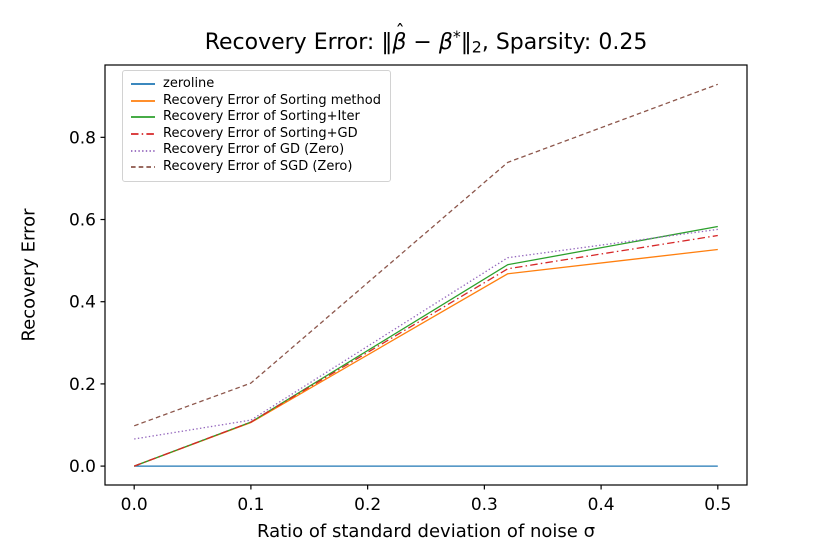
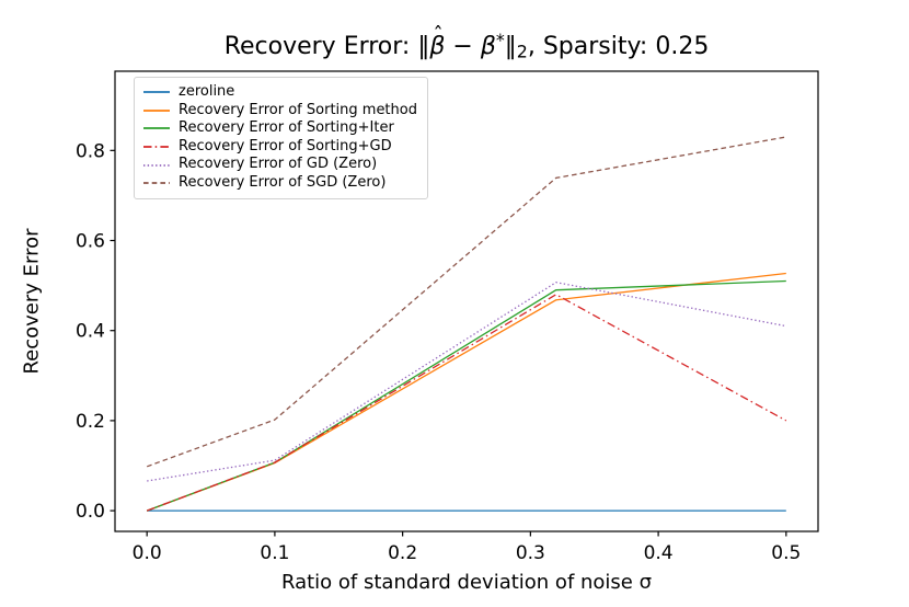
Recovery Error of Sorting+Iter/0.5: 0.58 -> 0.51
Recovery Error of Sorting+GD/0.5: 0.56 -> 0.20
Recovery Error of GD (Zero)/0.5: 0.58 -> 0.41
Recovery Error of SGD (Zero)/0.5: 0.93 -> 0.83
